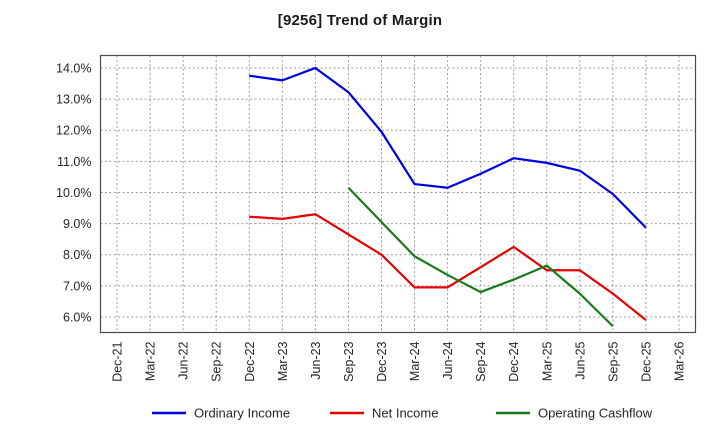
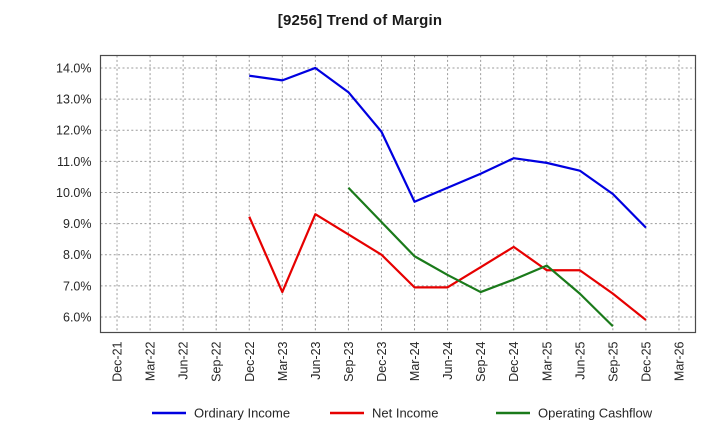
Net Income/Mar-23: 9.2% -> 6.8%
Ordinary Income/Mar-24: 10.3% -> 9.7%
